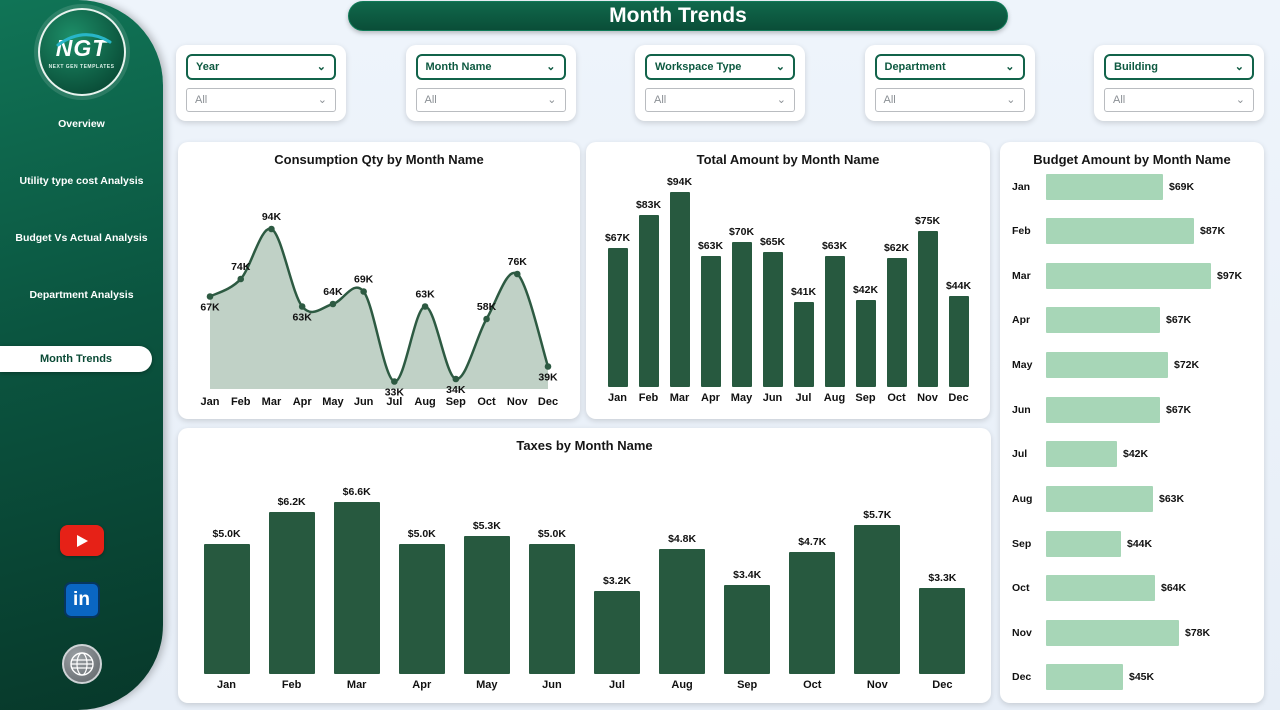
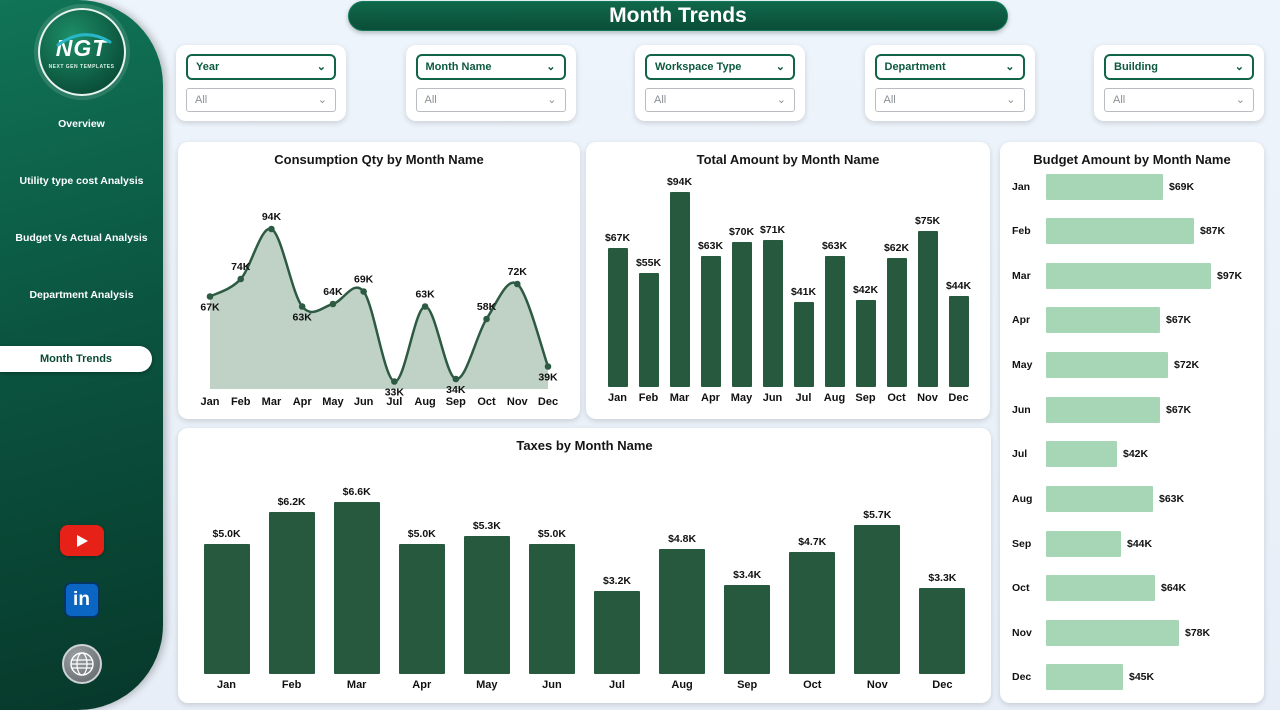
Consumption Qty by Month Name/Nov: 76K -> 72K
Total Amount by Month Name/Feb: $83K -> $55K
Total Amount by Month Name/Jun: $65K -> $71K
